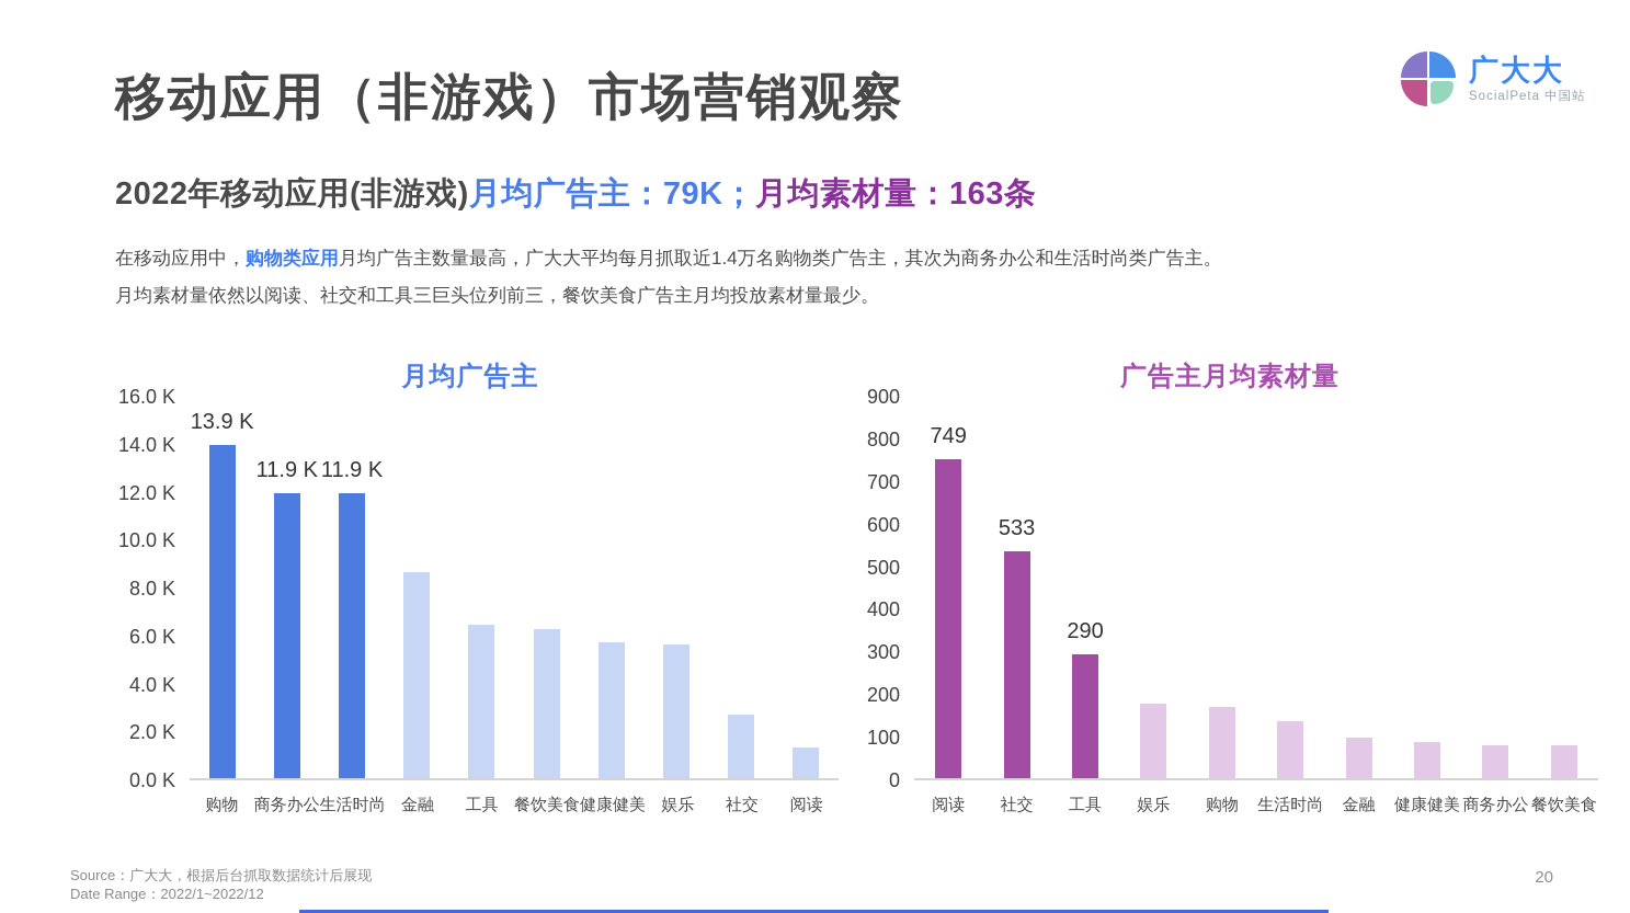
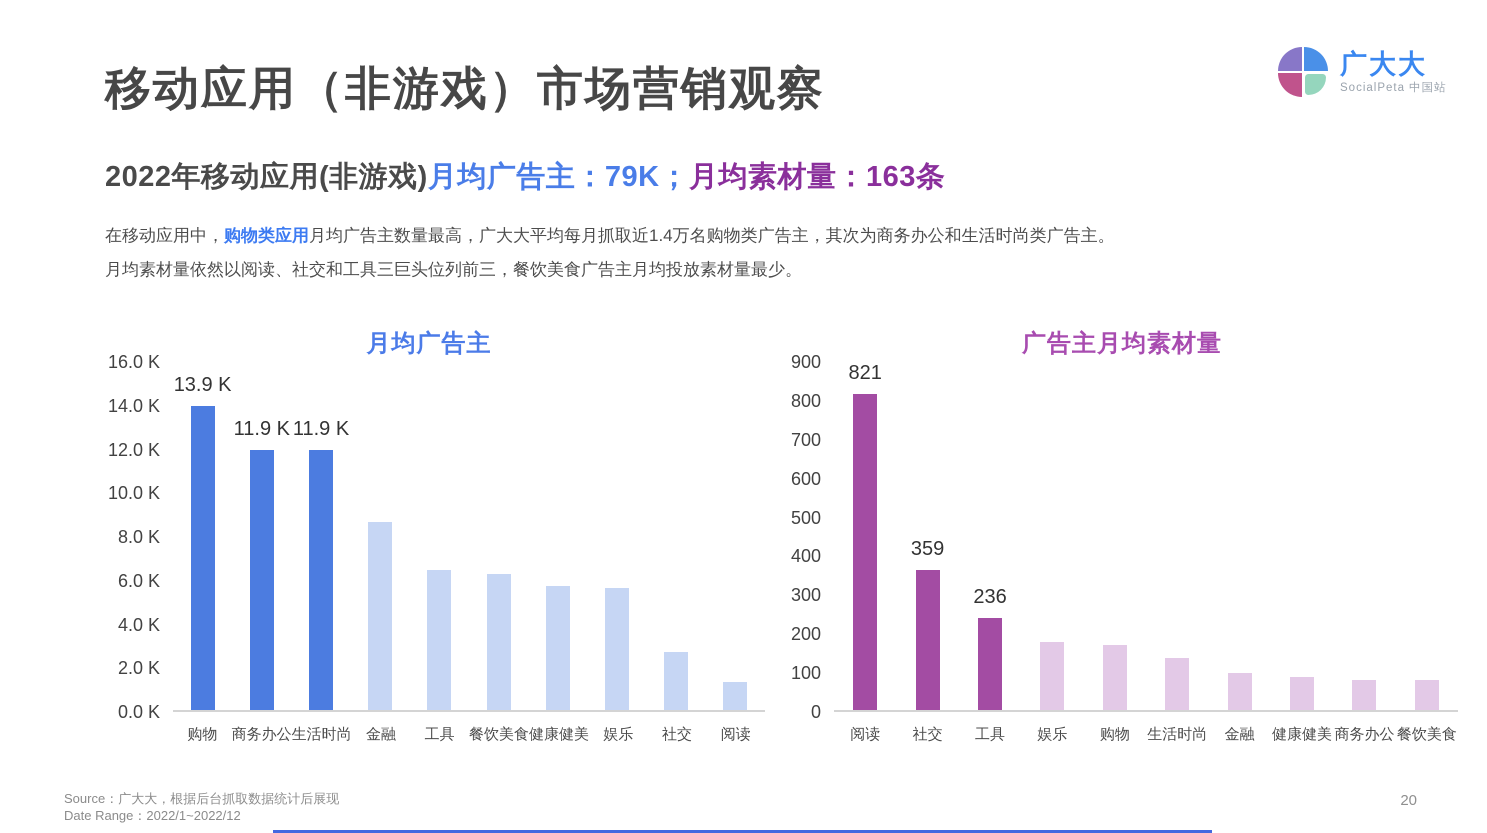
广告主月均素材量/阅读: 749 -> 821
广告主月均素材量/社交: 533 -> 359
广告主月均素材量/工具: 290 -> 236
